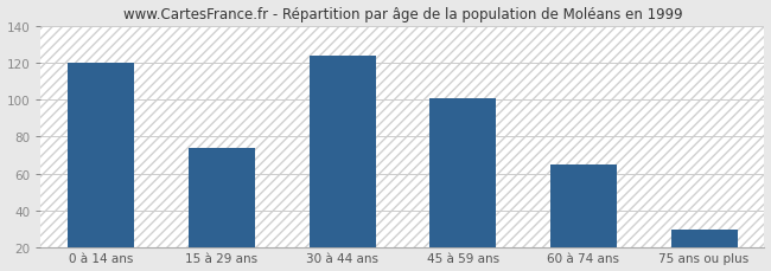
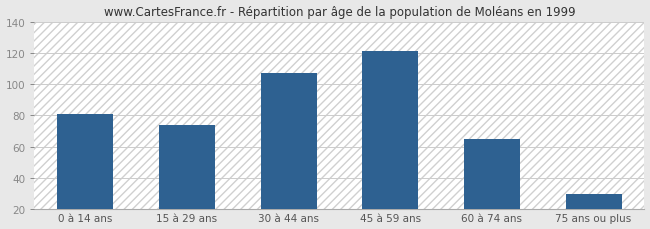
0 à 14 ans: 120 -> 81
30 à 44 ans: 124 -> 107
45 à 59 ans: 101 -> 121
